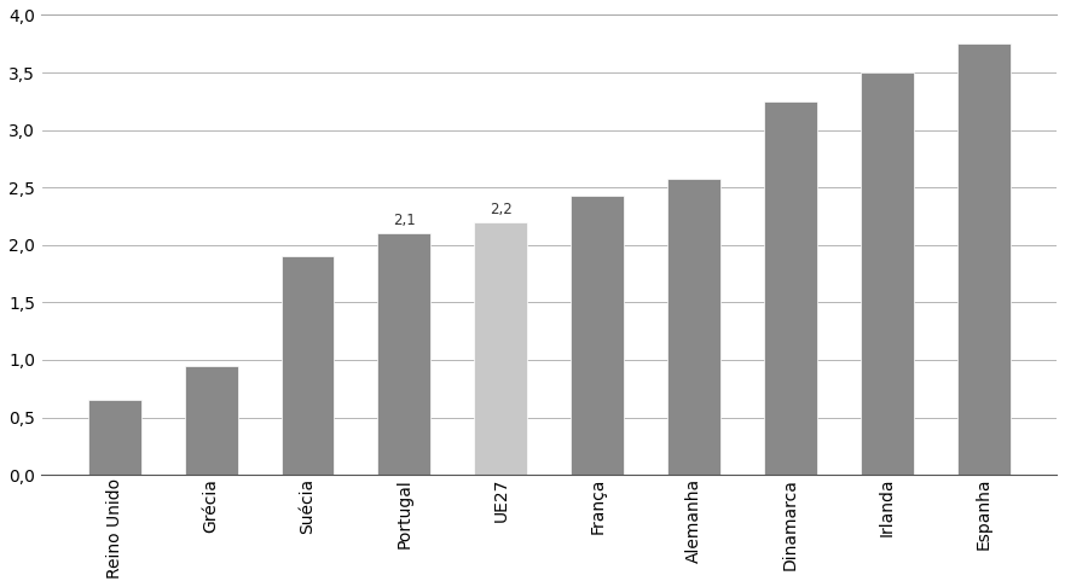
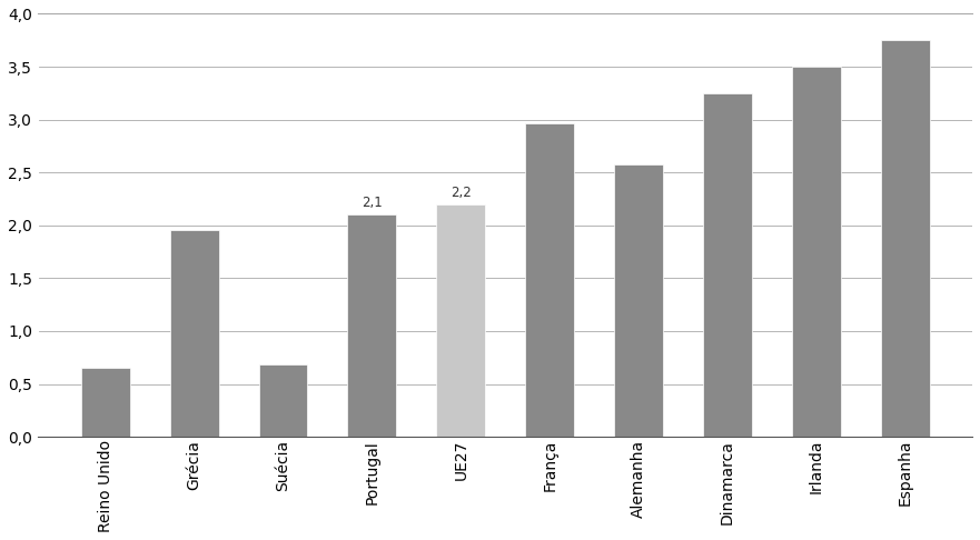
Grécia: 0,95 -> 1,96
Suécia: 1,90 -> 0,68
França: 2,43 -> 2,96
